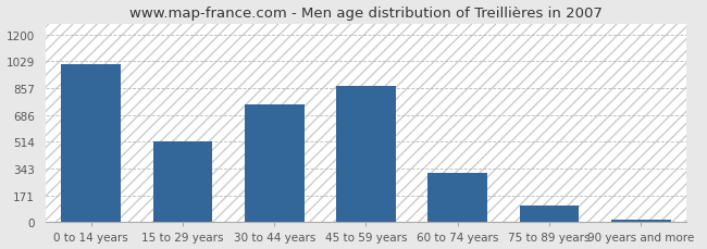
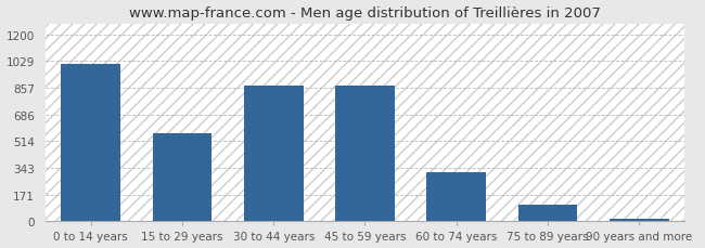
15 to 29 years: 520 -> 560
30 to 44 years: 750 -> 870
